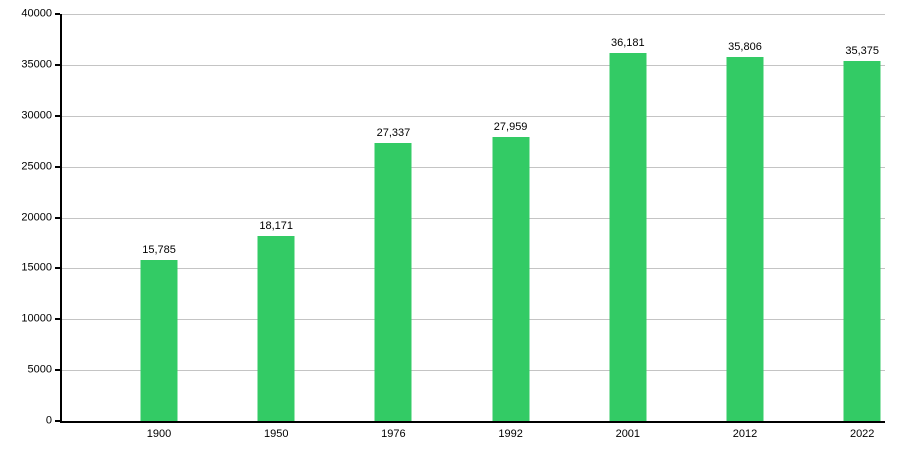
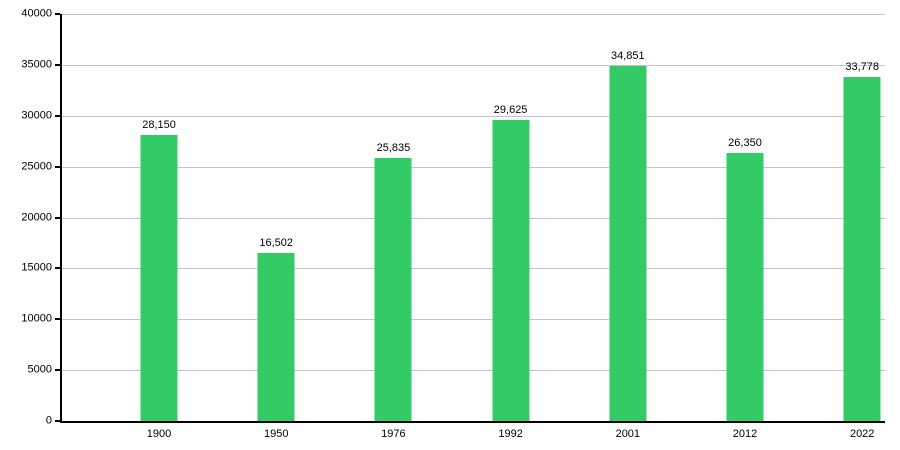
1900: 15,785 -> 28,150
1950: 18,171 -> 16,502
1976: 27,337 -> 25,835
1992: 27,959 -> 29,625
2001: 36,181 -> 34,851
2012: 35,806 -> 26,350
2022: 35,375 -> 33,778
